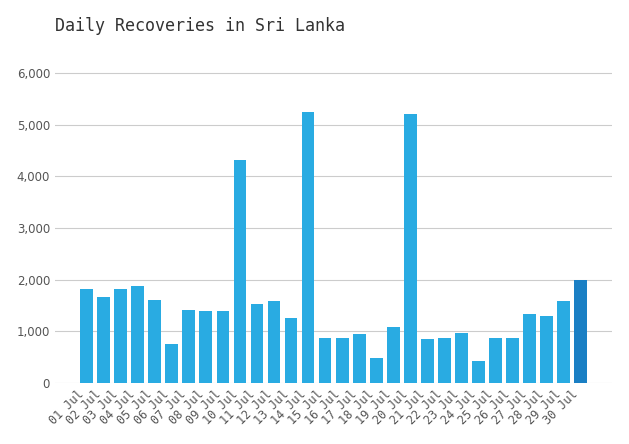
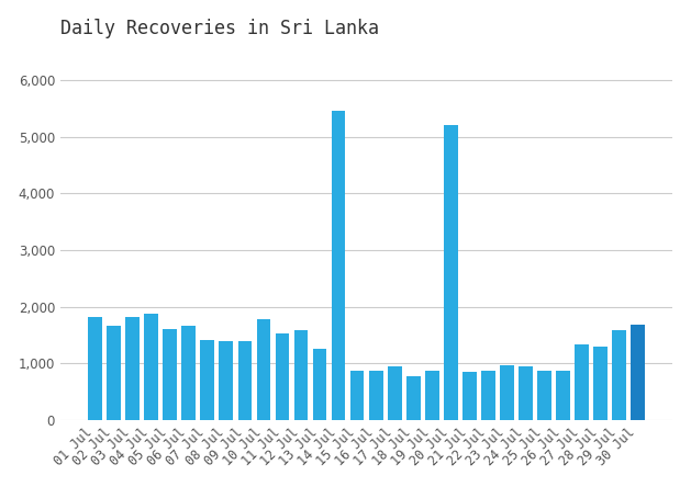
06 Jul: 760 -> 1,660
10 Jul: 4,320 -> 1,780
14 Jul: 5,240 -> 5,460
18 Jul: 480 -> 770
19 Jul: 1,080 -> 880
24 Jul: 420 -> 950
30 Jul: 2,000 -> 1,680
